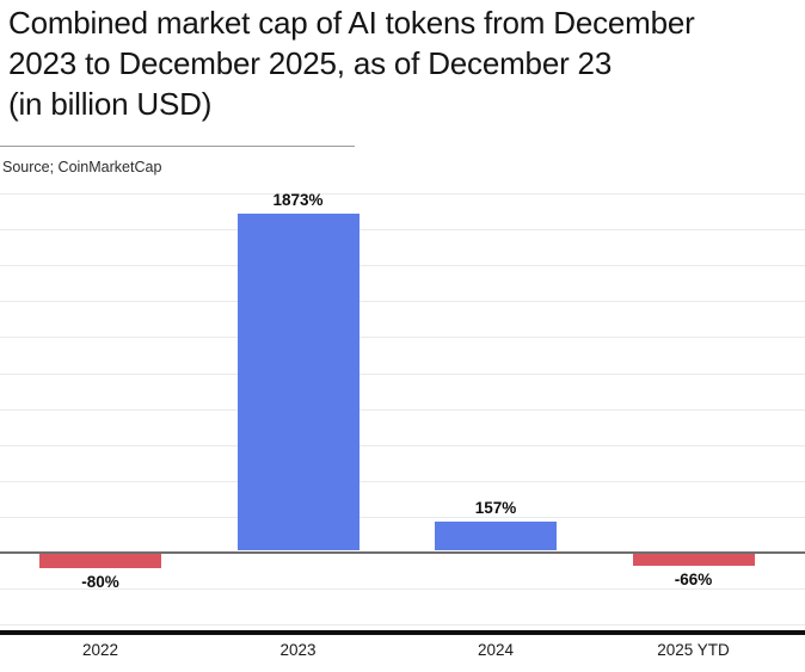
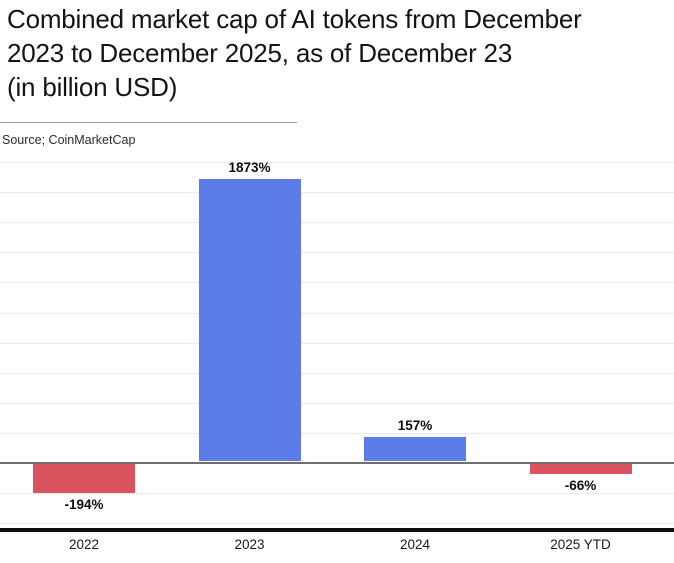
2022: -80% -> -194%
